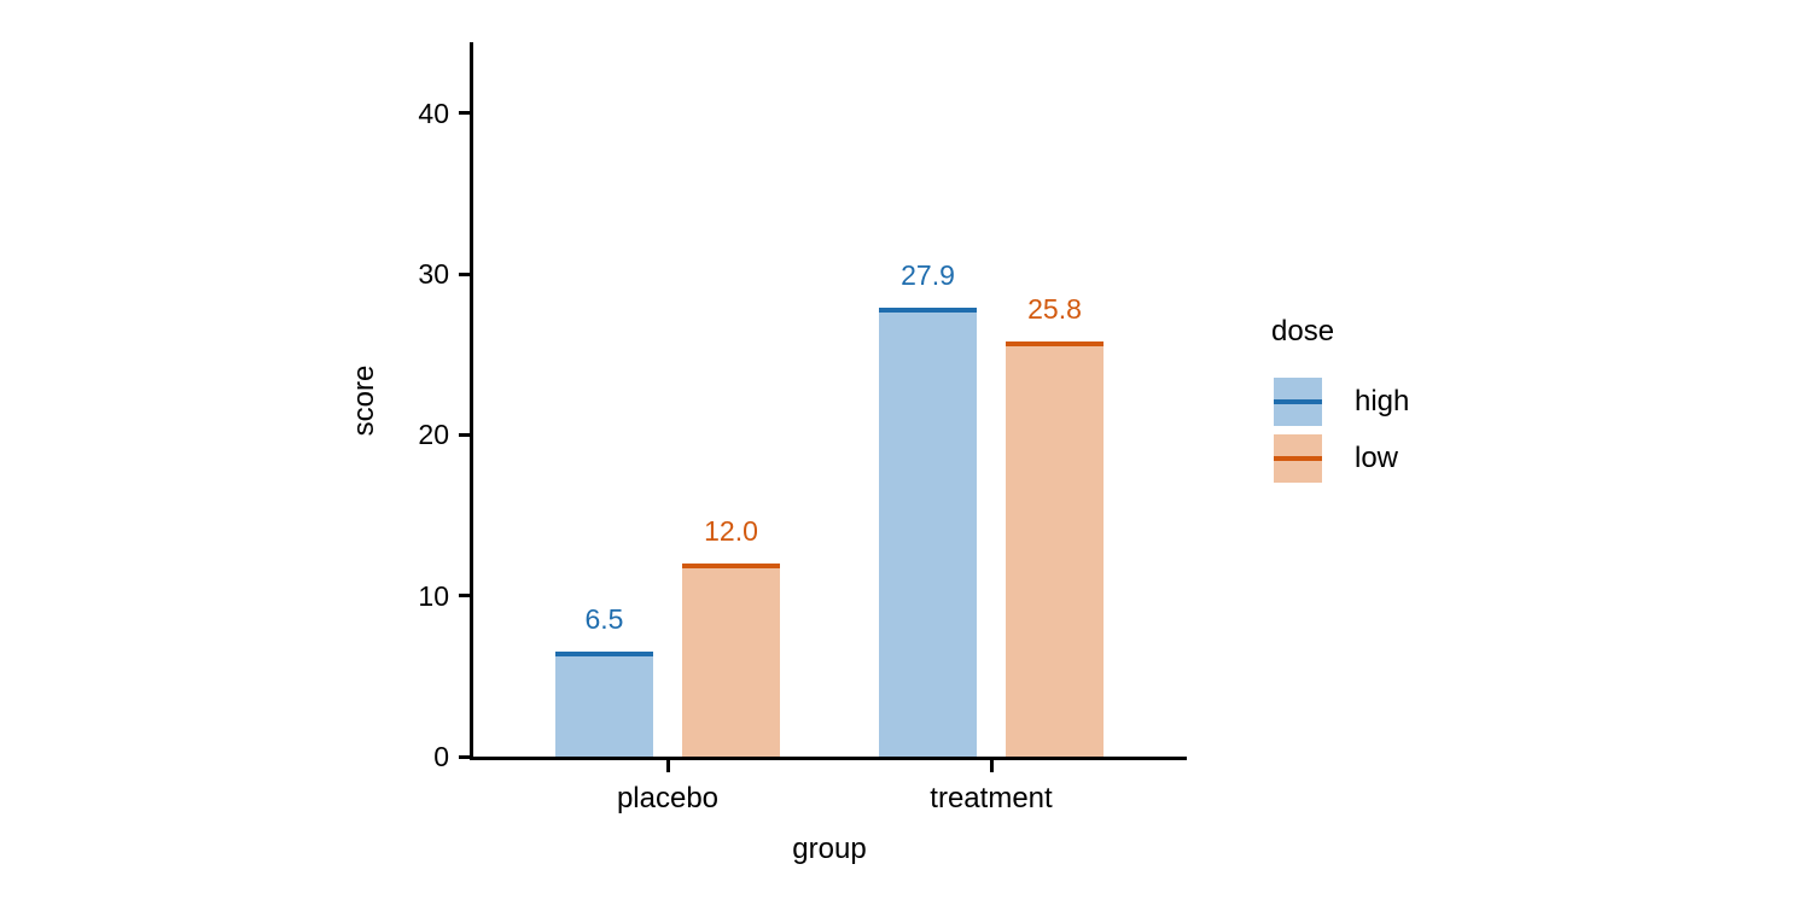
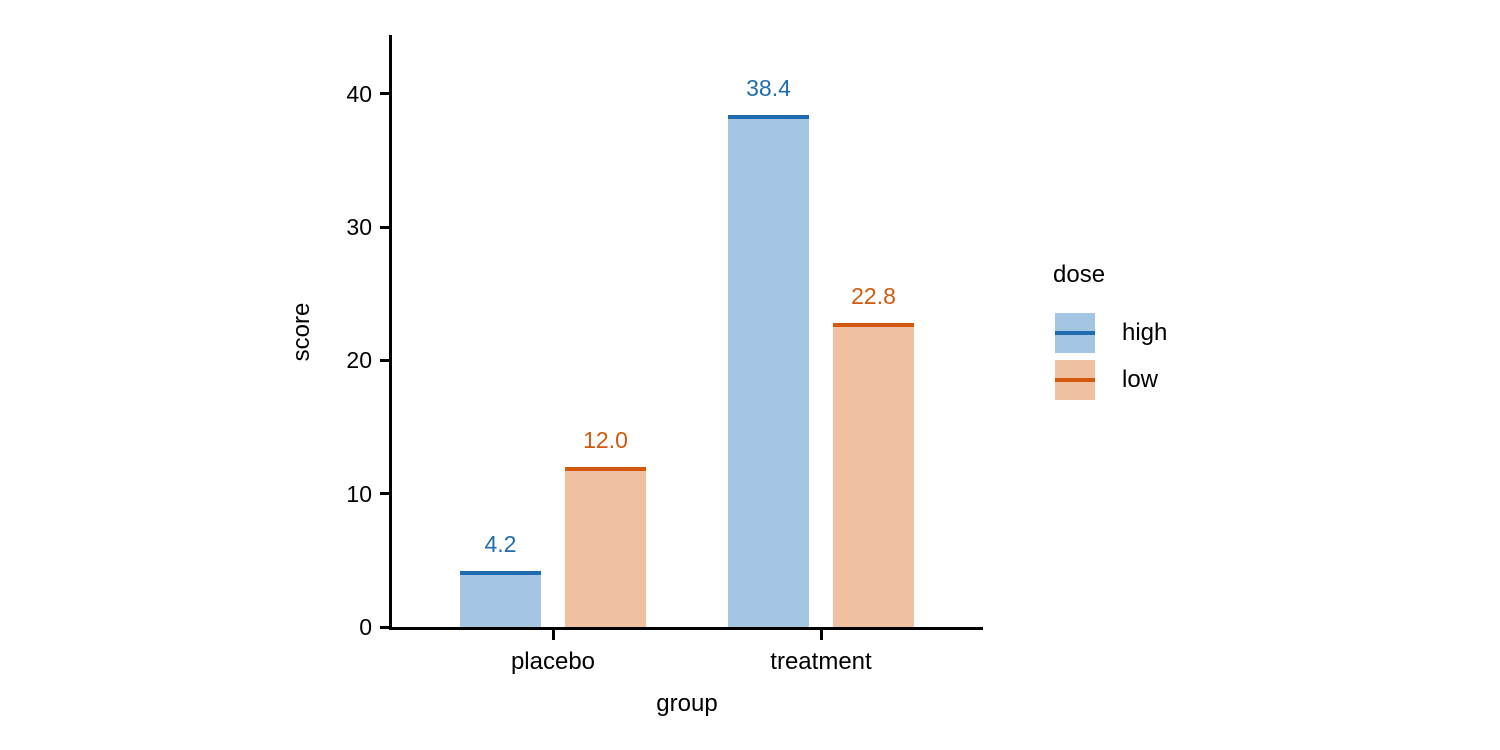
high/placebo: 6.5 -> 4.2
high/treatment: 27.9 -> 38.4
low/treatment: 25.8 -> 22.8
